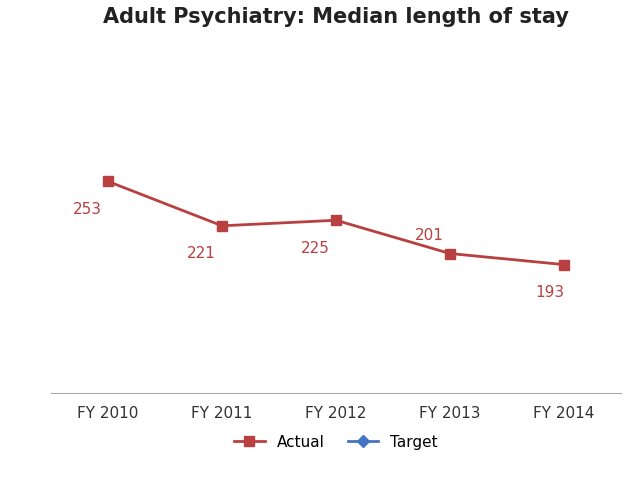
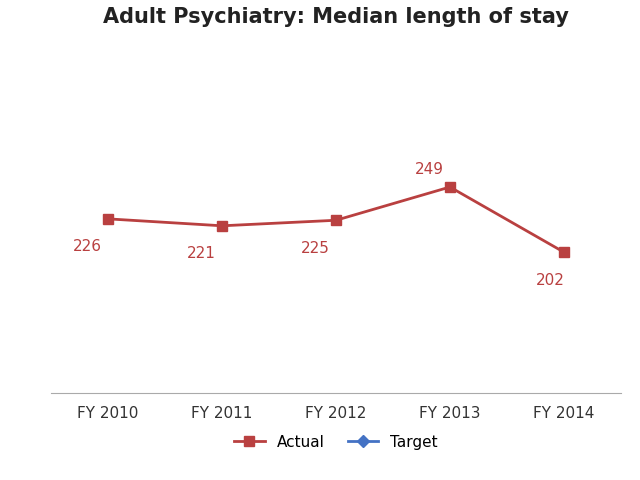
FY 2010: 253 -> 226
FY 2013: 201 -> 249
FY 2014: 193 -> 202
